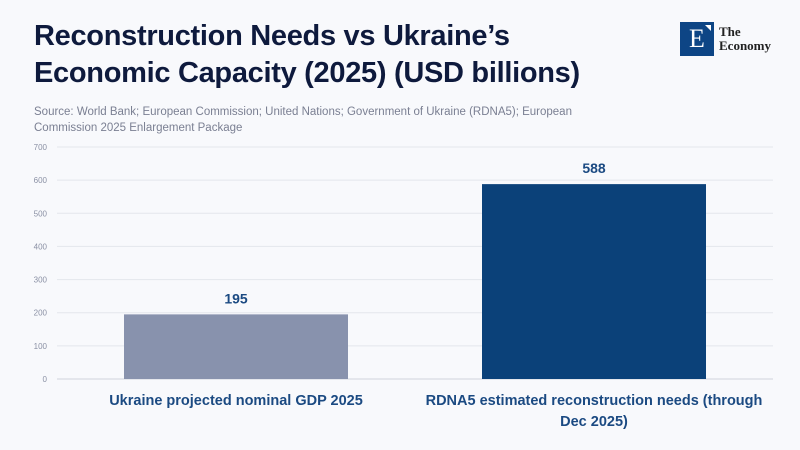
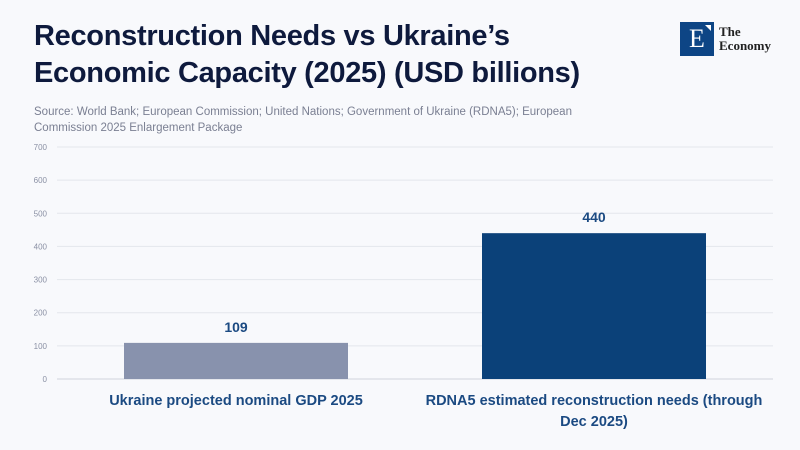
Ukraine projected nominal GDP 2025: 195 -> 109
RDNA5 estimated reconstruction needs (through Dec 2025): 588 -> 440
